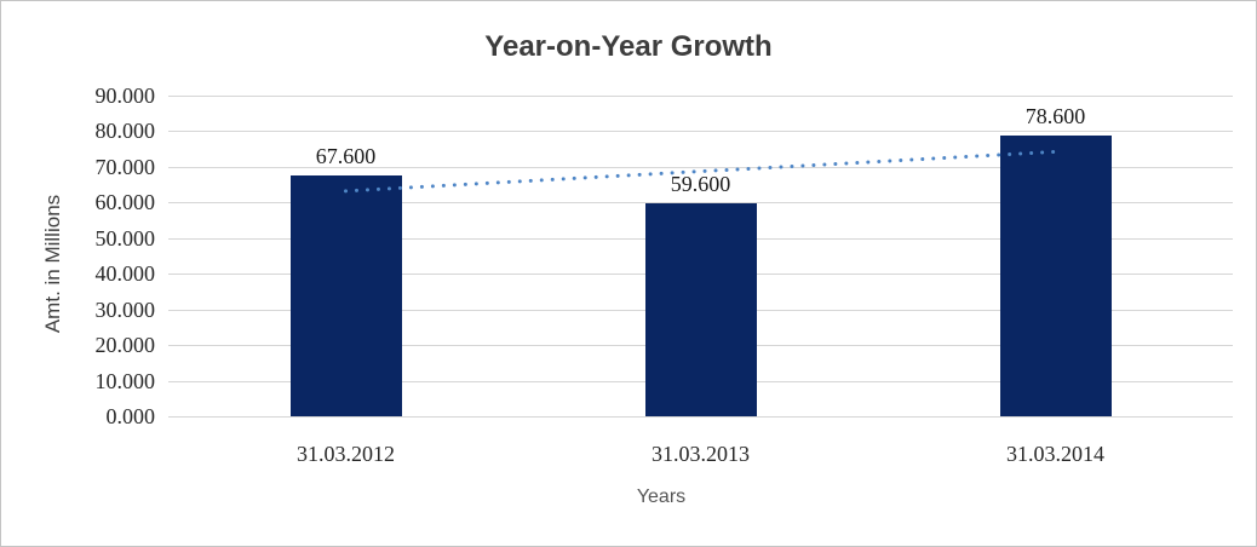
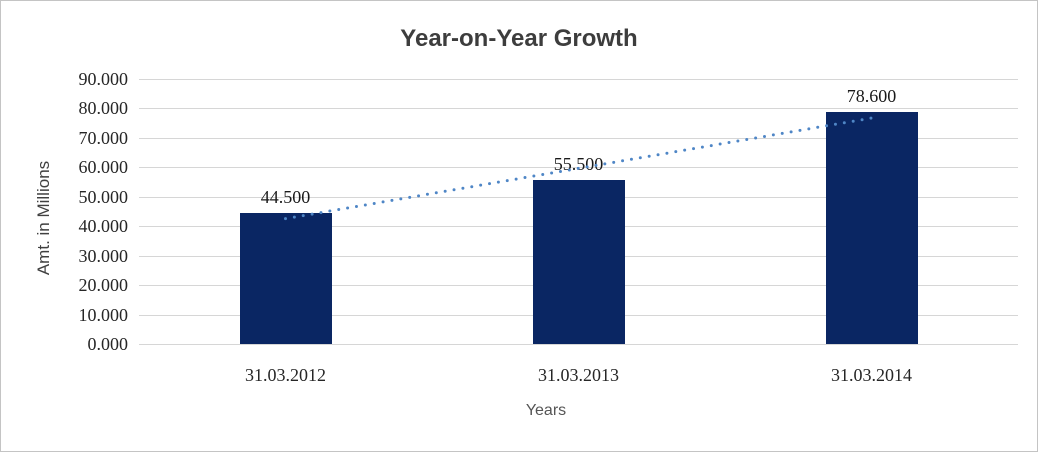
31.03.2012: 67.600 -> 44.500
31.03.2013: 59.600 -> 55.500
